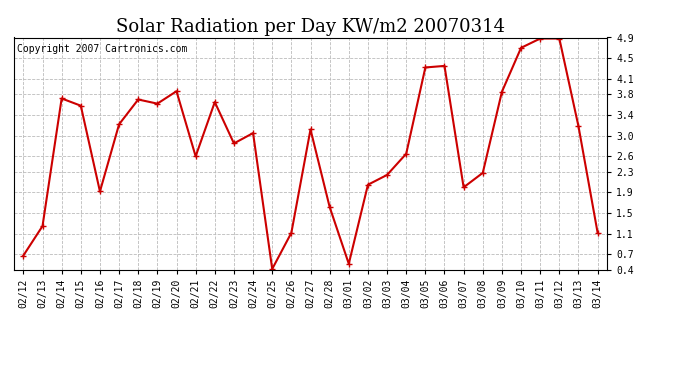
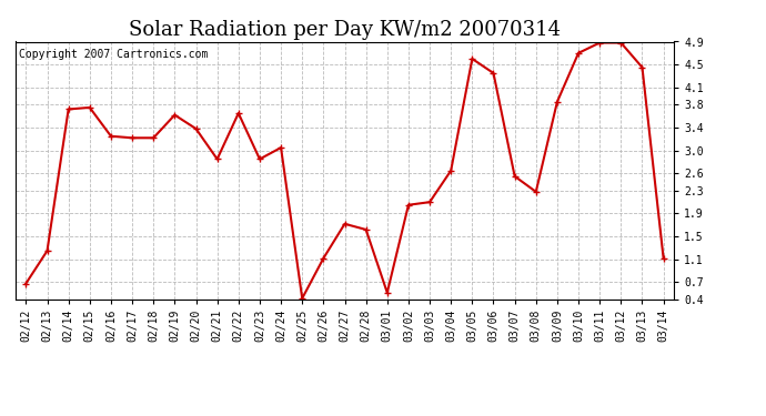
02/15: 3.58 -> 3.75
02/16: 1.92 -> 3.25
02/18: 3.70 -> 3.22
02/20: 3.86 -> 3.38
02/21: 2.60 -> 2.85
02/27: 3.12 -> 1.72
03/03: 2.24 -> 2.10
03/05: 4.32 -> 4.60
03/07: 2.00 -> 2.55
03/13: 3.18 -> 4.45
